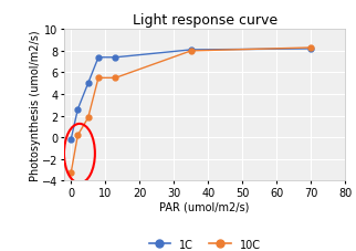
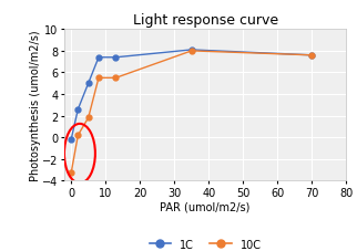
1C/70: 8.2 -> 7.6
10C/70: 8.3 -> 7.6
